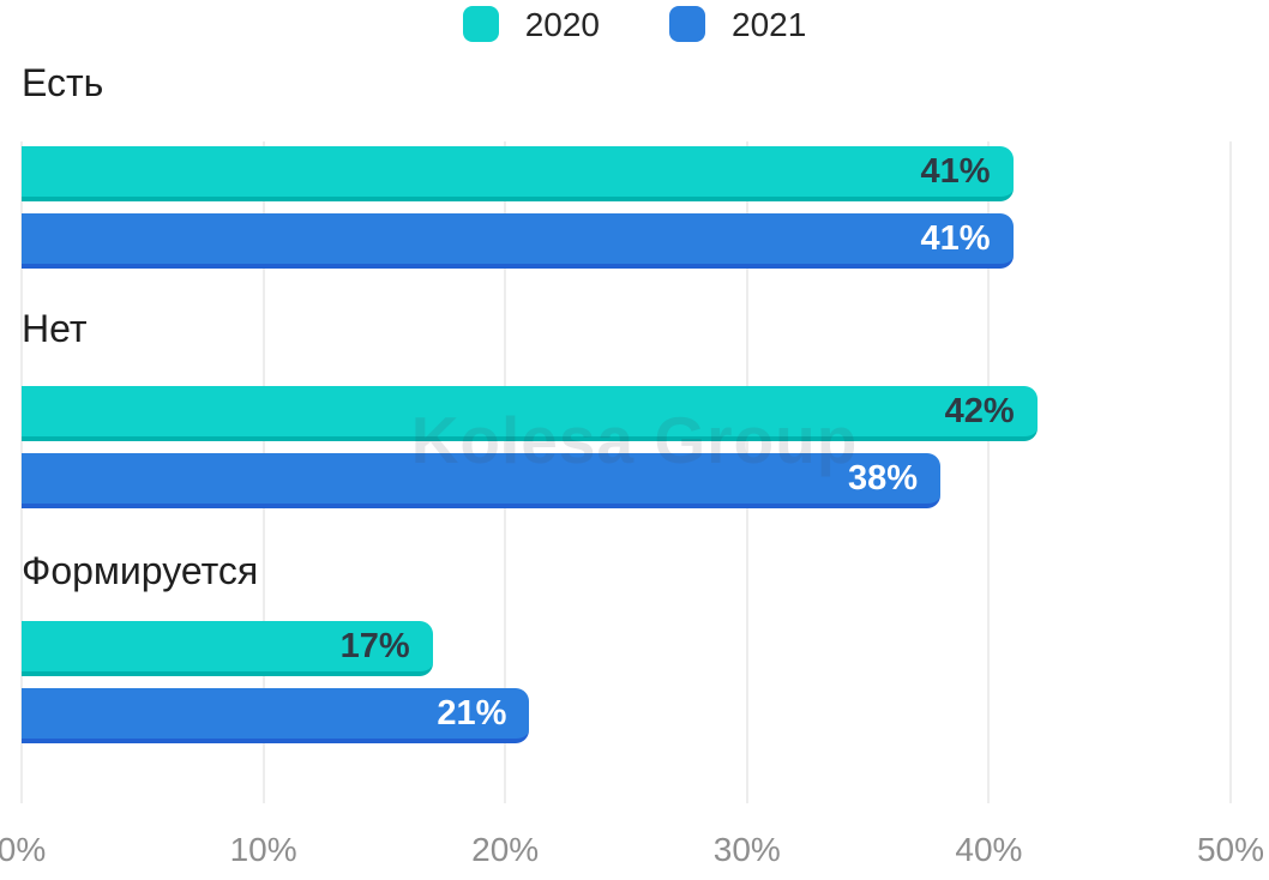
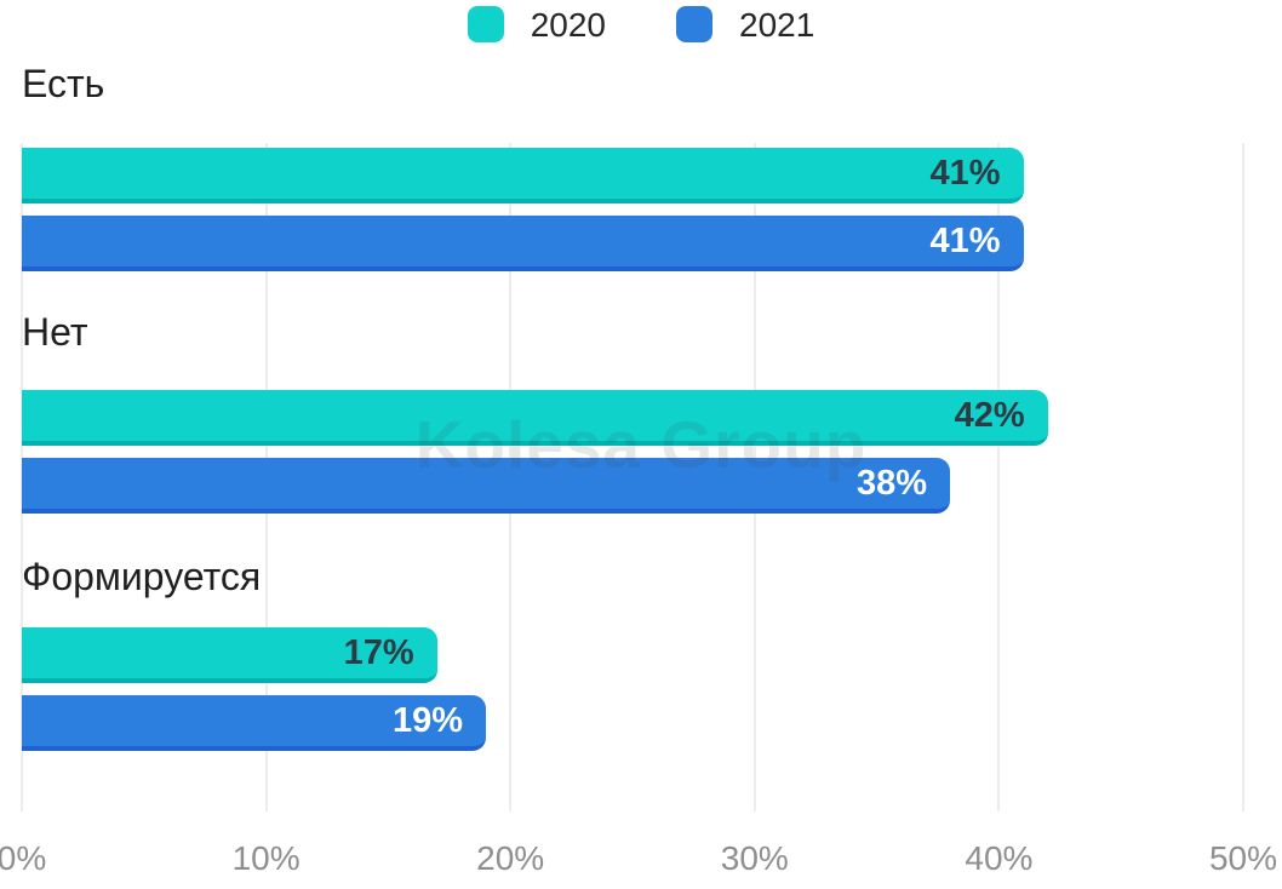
2021/Формируется: 21% -> 19%
